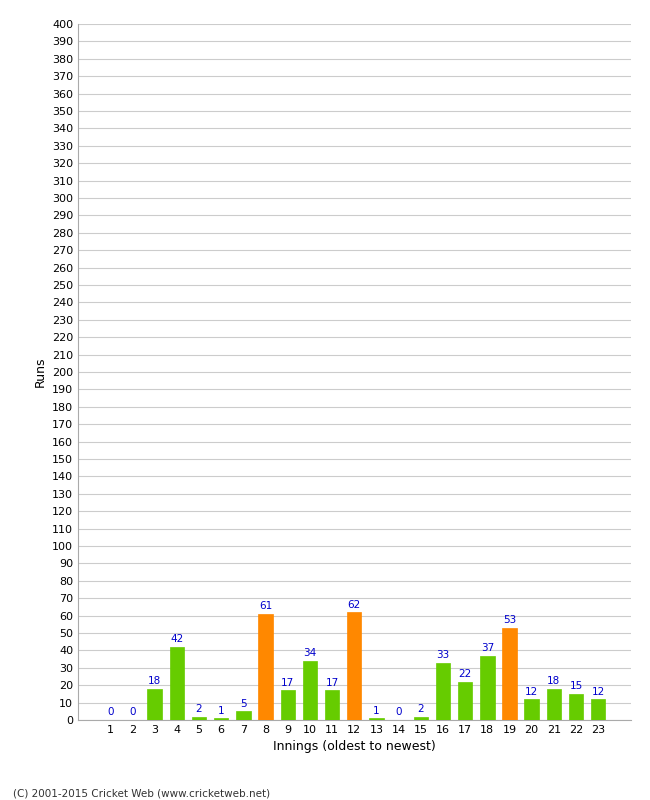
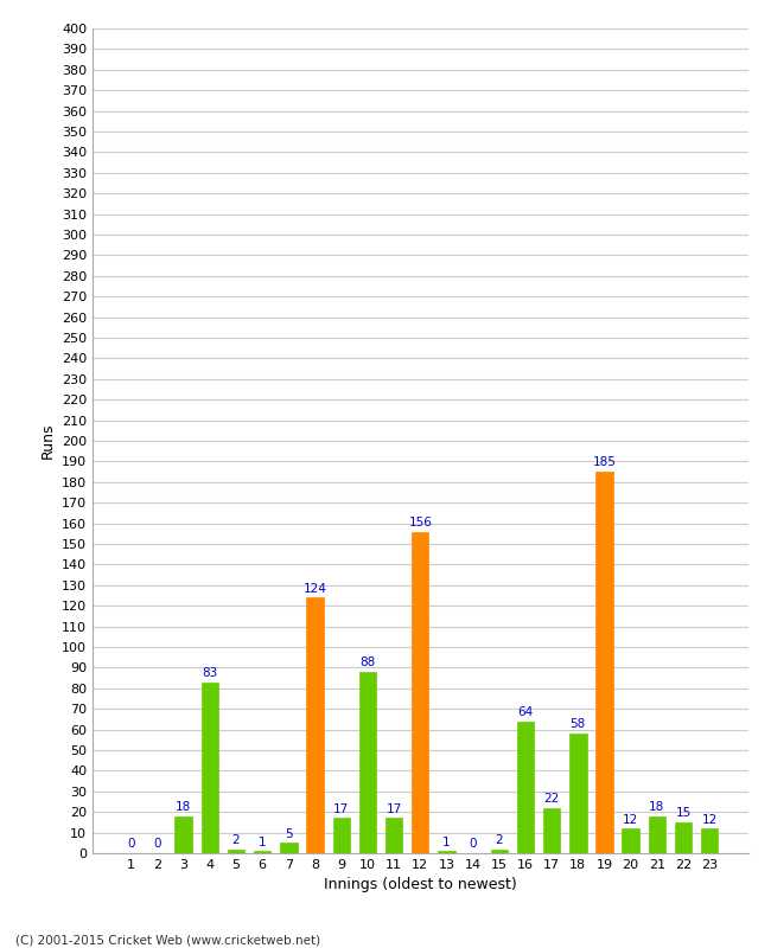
4: 42 -> 83
8: 61 -> 124
10: 34 -> 88
12: 62 -> 156
16: 33 -> 64
18: 37 -> 58
19: 53 -> 185
